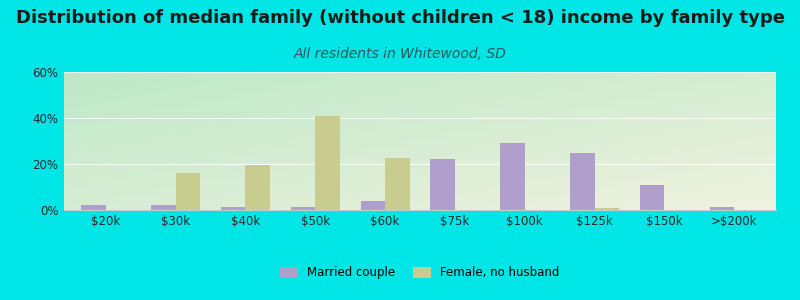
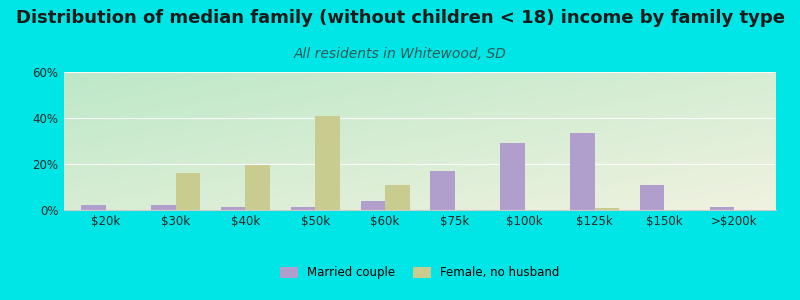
Female, no husband/$60k: 22.5% -> 11.0%
Married couple/$75k: 22.0% -> 17.0%
Married couple/$125k: 25.0% -> 33.5%
